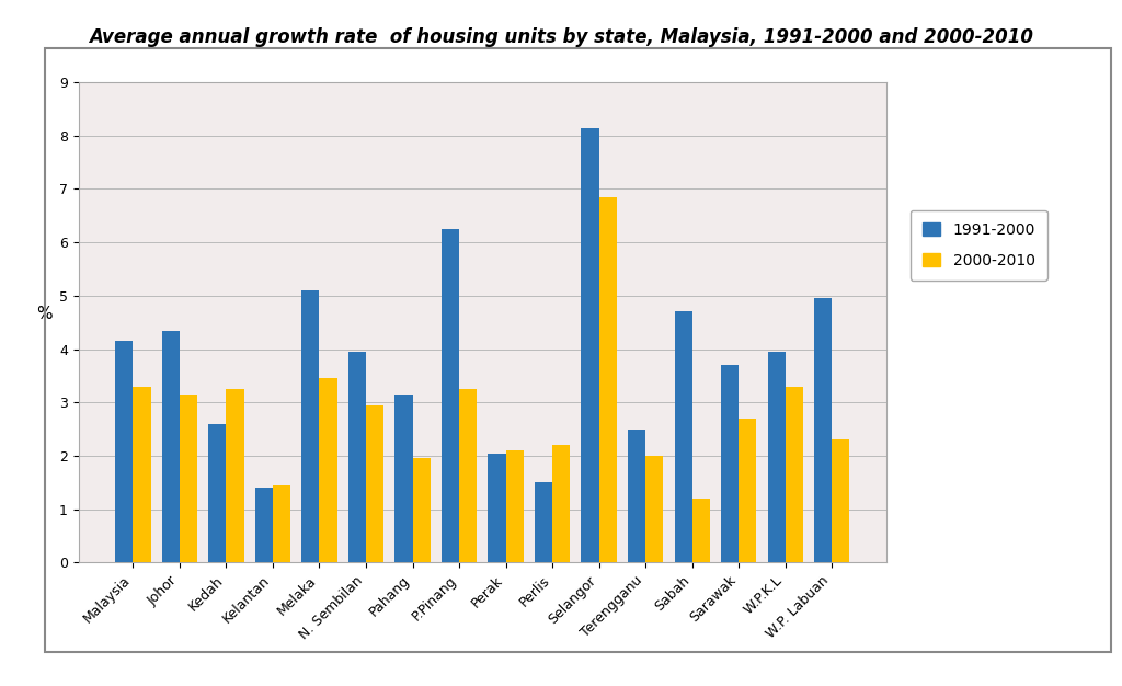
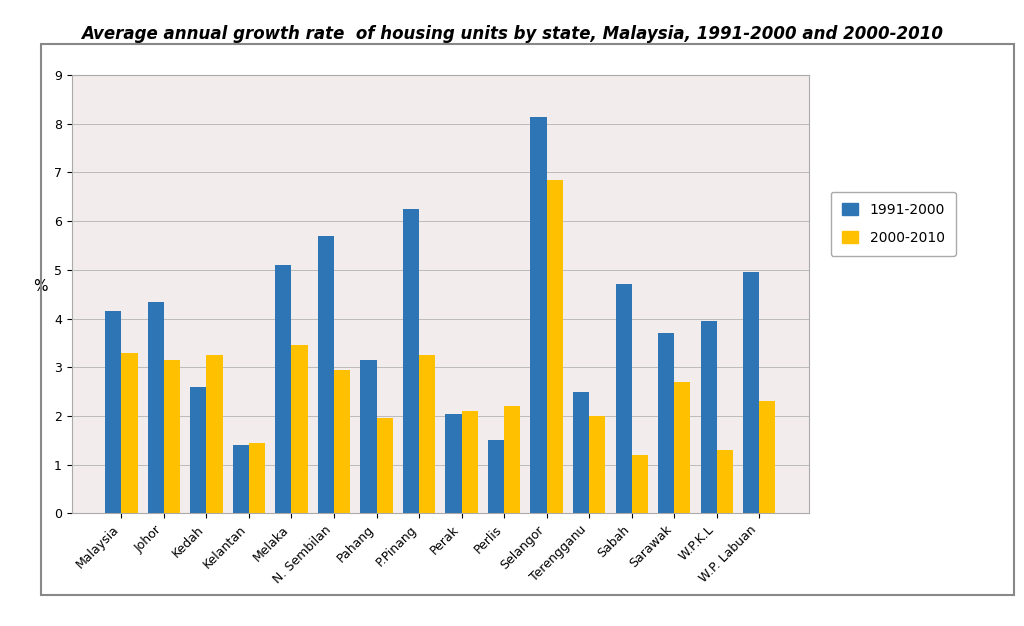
1991-2000/N. Sembilan: 3.95 -> 5.70
2000-2010/W.P.K.L: 3.30 -> 1.30
